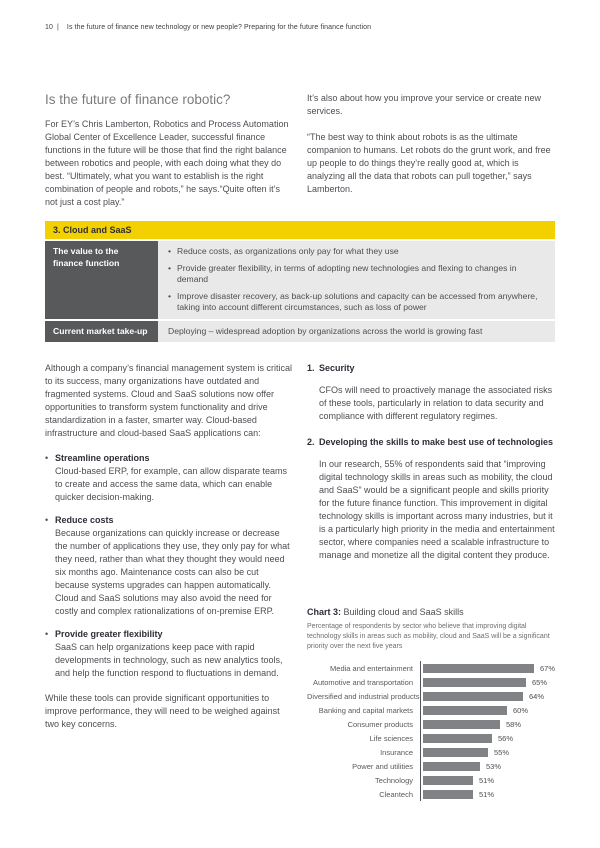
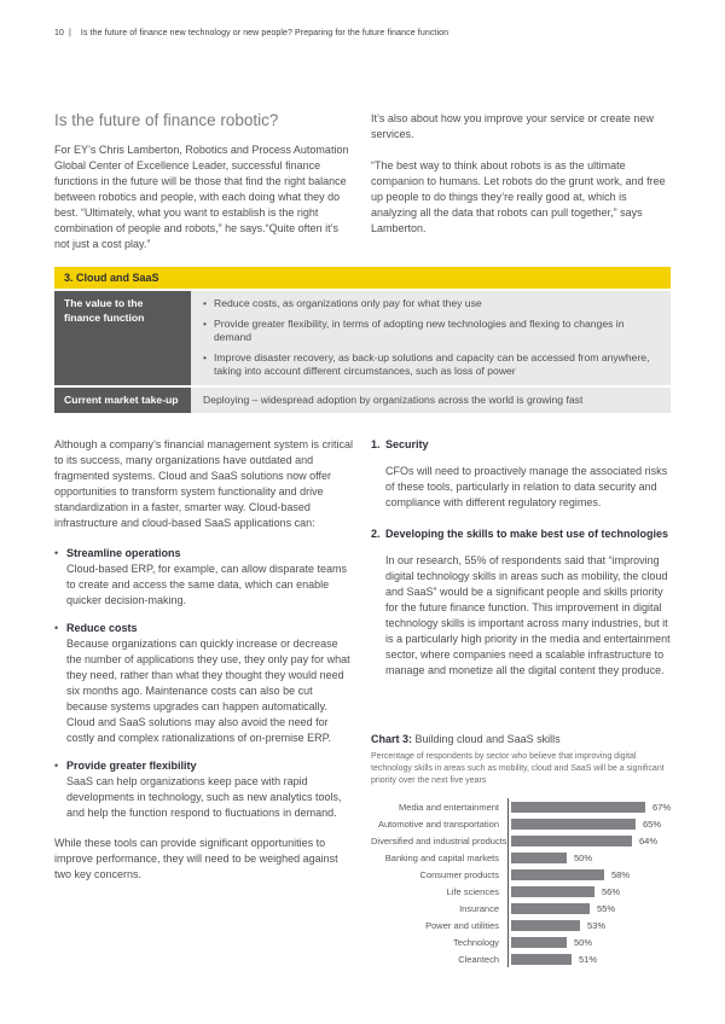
Banking and capital markets: 60% -> 50%
Technology: 51% -> 50%
